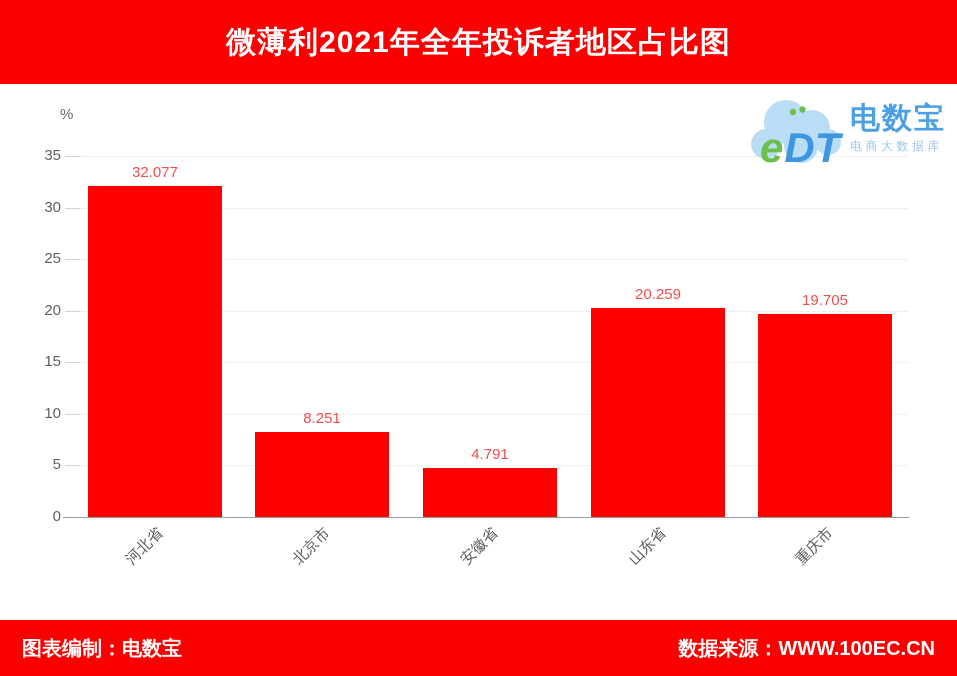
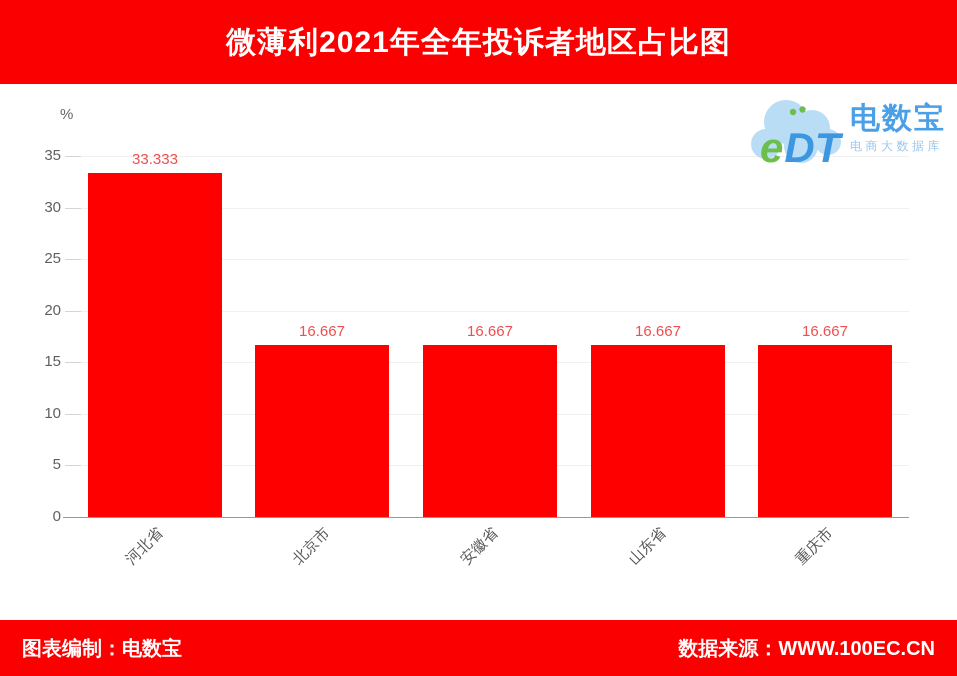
河北省: 32.077 -> 33.333
北京市: 8.251 -> 16.667
安徽省: 4.791 -> 16.667
山东省: 20.259 -> 16.667
重庆市: 19.705 -> 16.667
